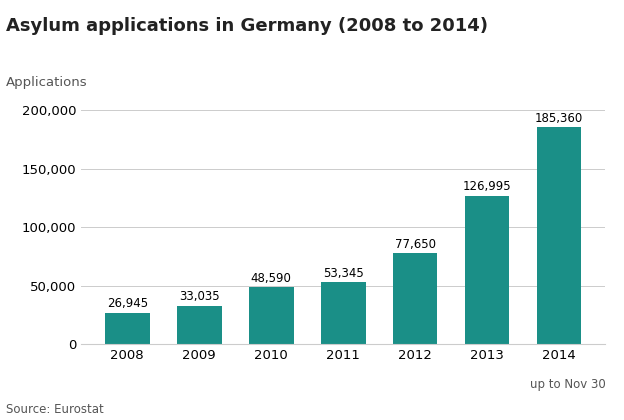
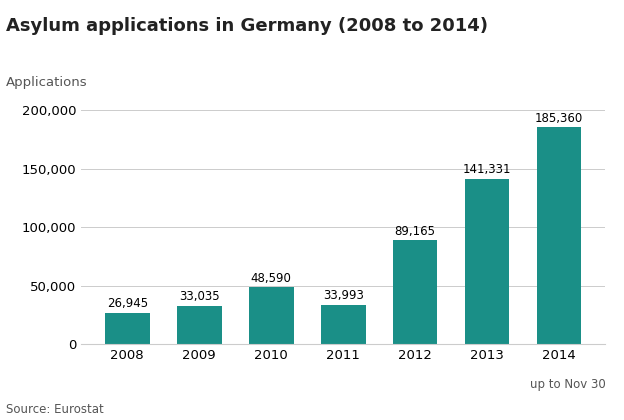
2011: 53,345 -> 33,993
2012: 77,650 -> 89,165
2013: 126,995 -> 141,331
